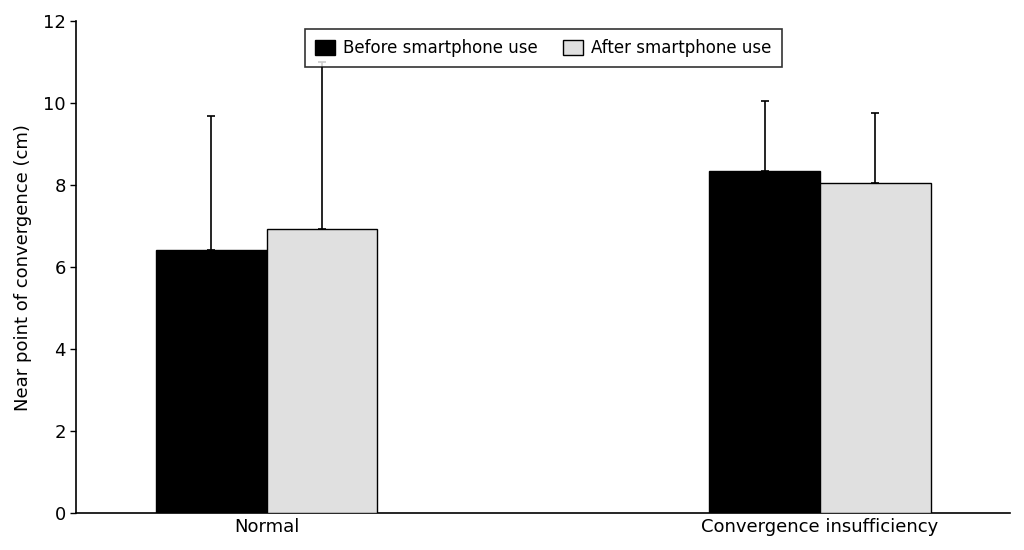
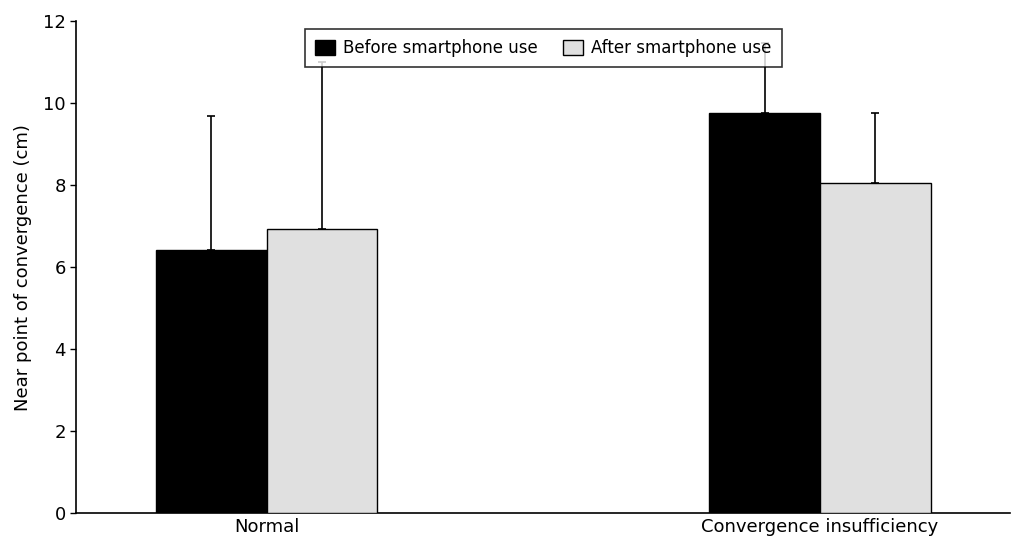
Before smartphone use/Convergence insufficiency: 8.35 -> 9.75
